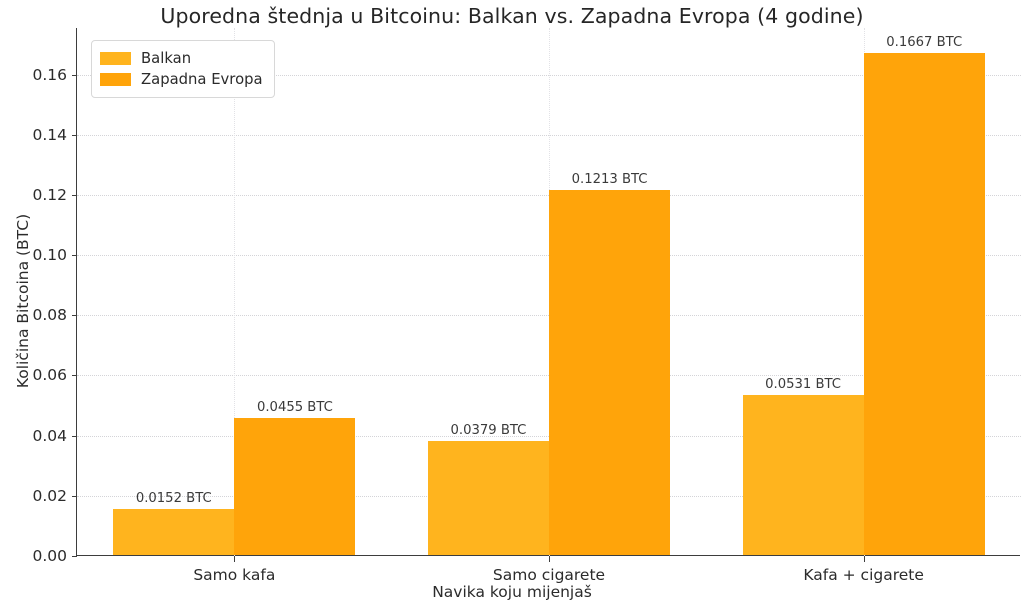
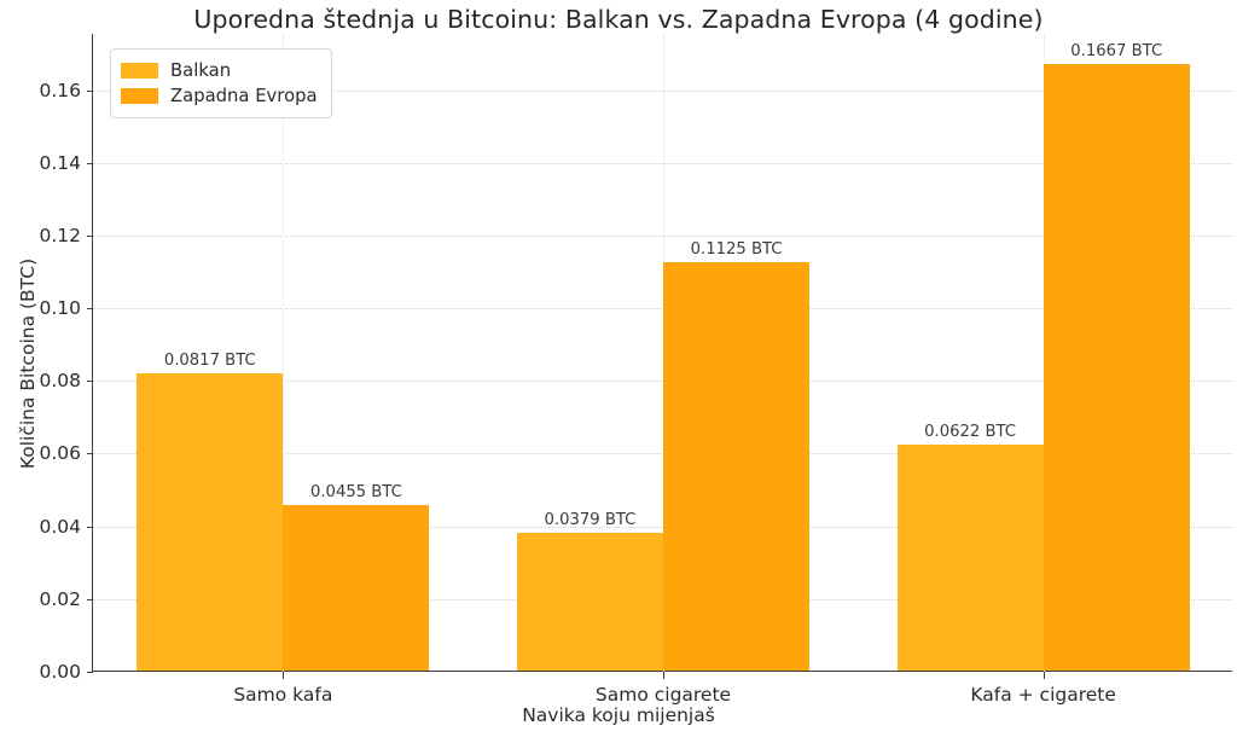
Balkan/Samo kafa: 0.0152 -> 0.0817
Zapadna Evropa/Samo cigarete: 0.1213 -> 0.1125
Balkan/Kafa + cigarete: 0.0531 -> 0.0622
